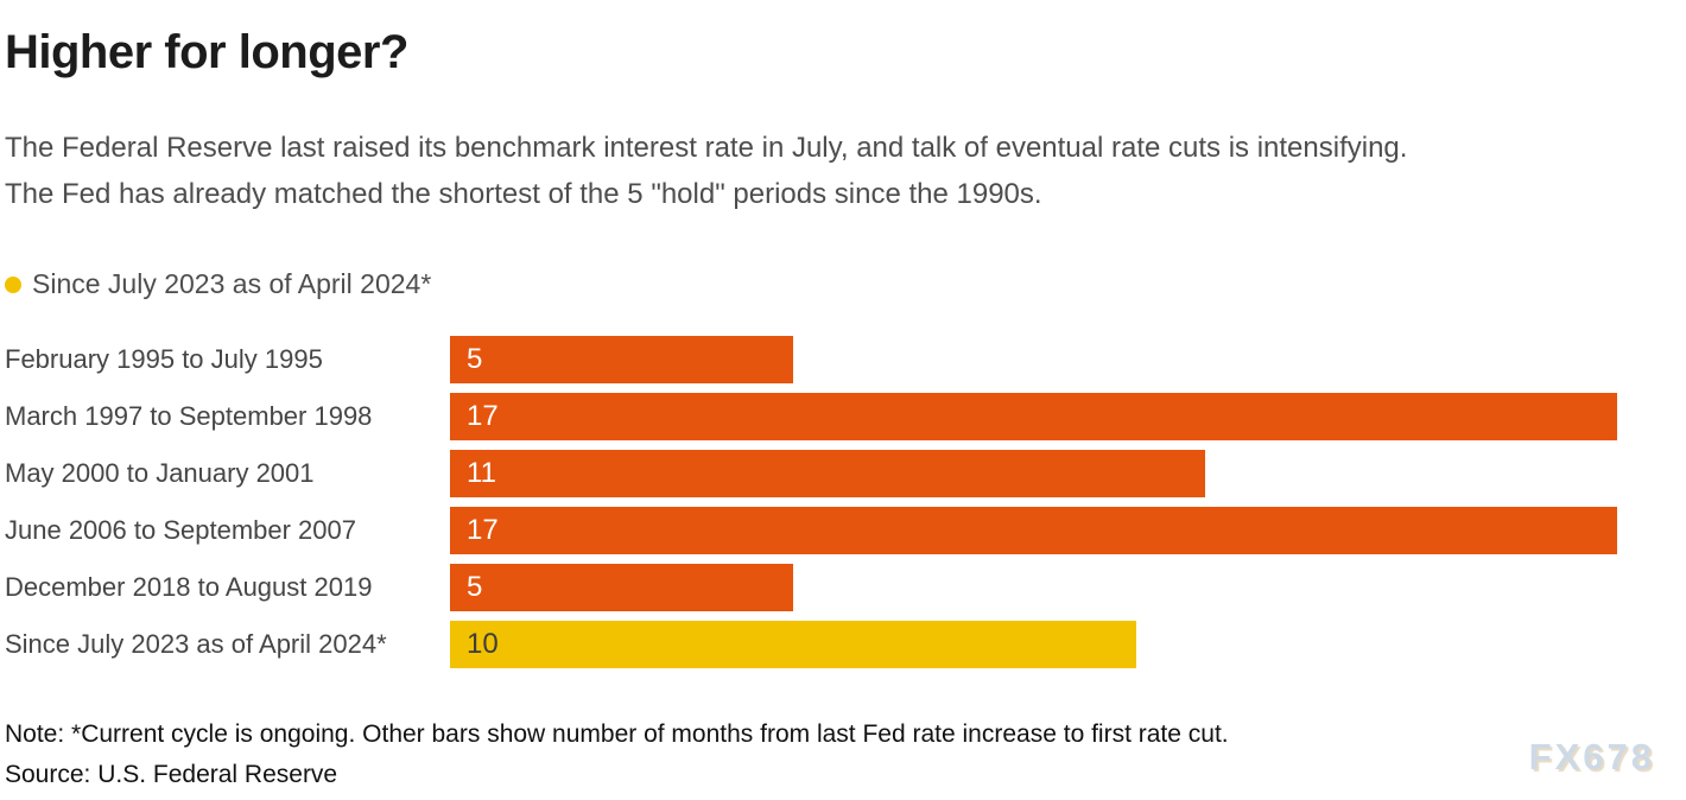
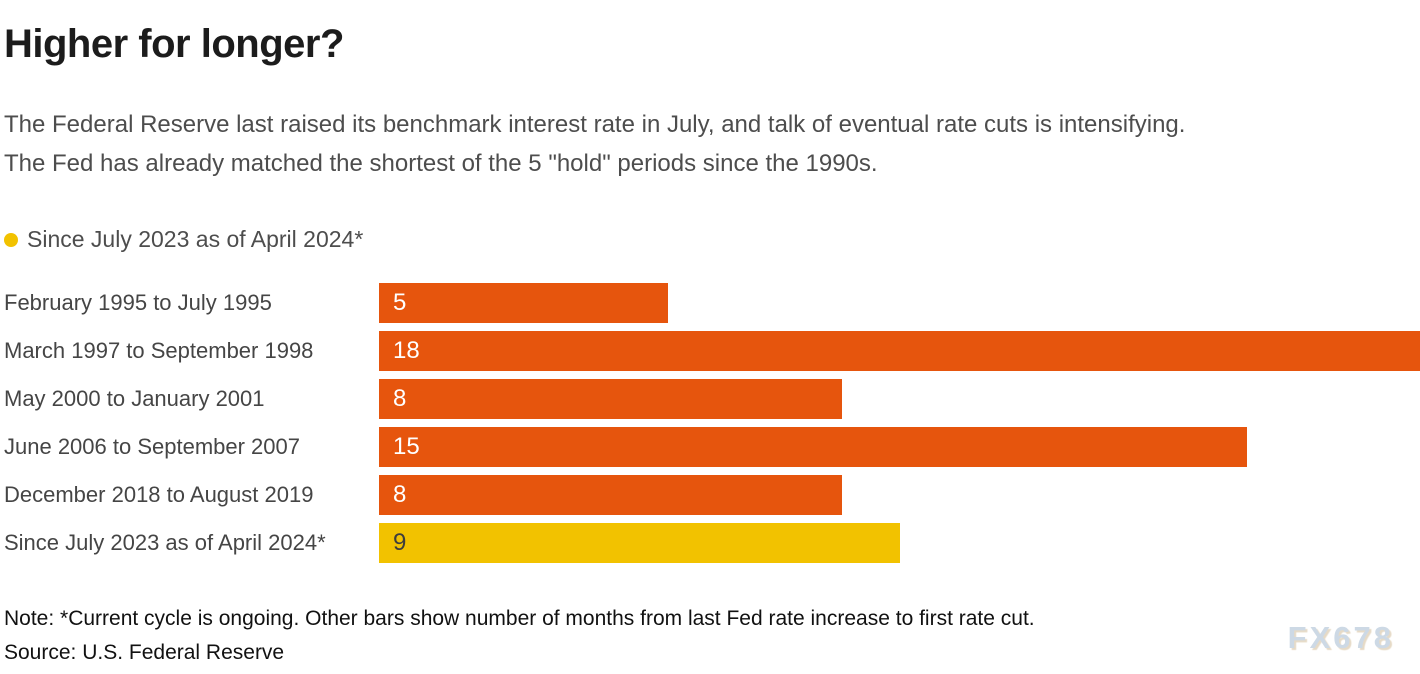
March 1997 to September 1998: 17 -> 18
May 2000 to January 2001: 11 -> 8
June 2006 to September 2007: 17 -> 15
December 2018 to August 2019: 5 -> 8
Since July 2023 as of April 2024*: 10 -> 9
